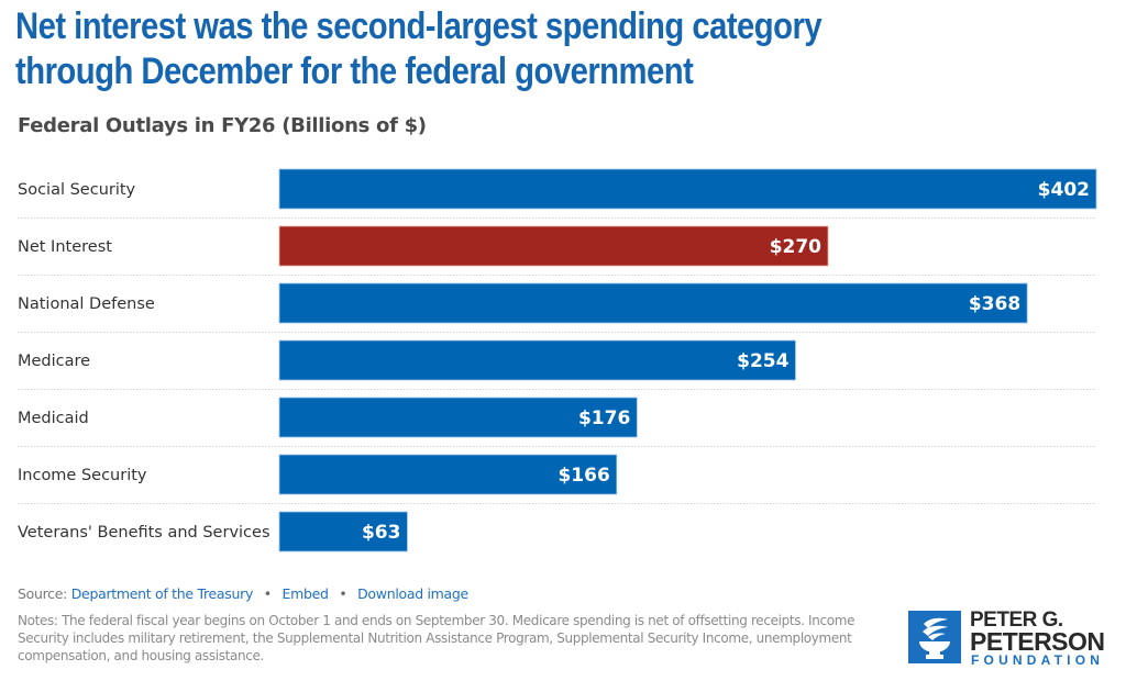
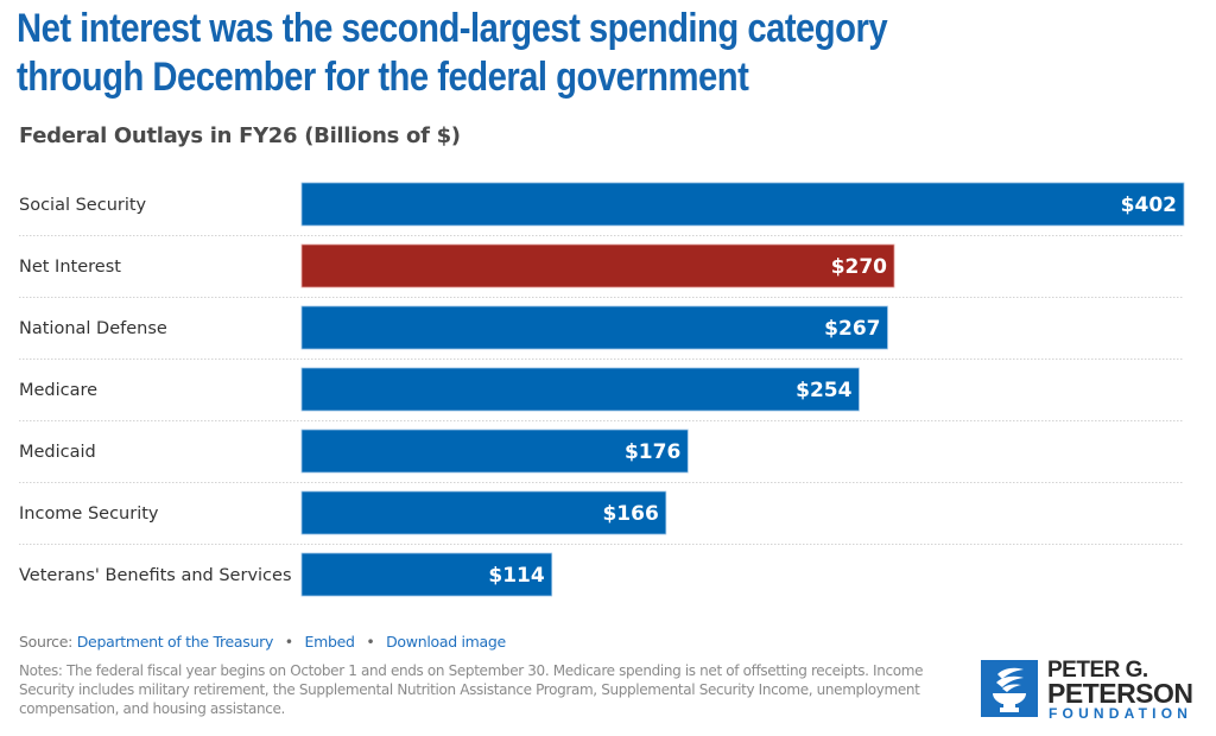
National Defense: $368 -> $267
Veterans' Benefits and Services: $63 -> $114
